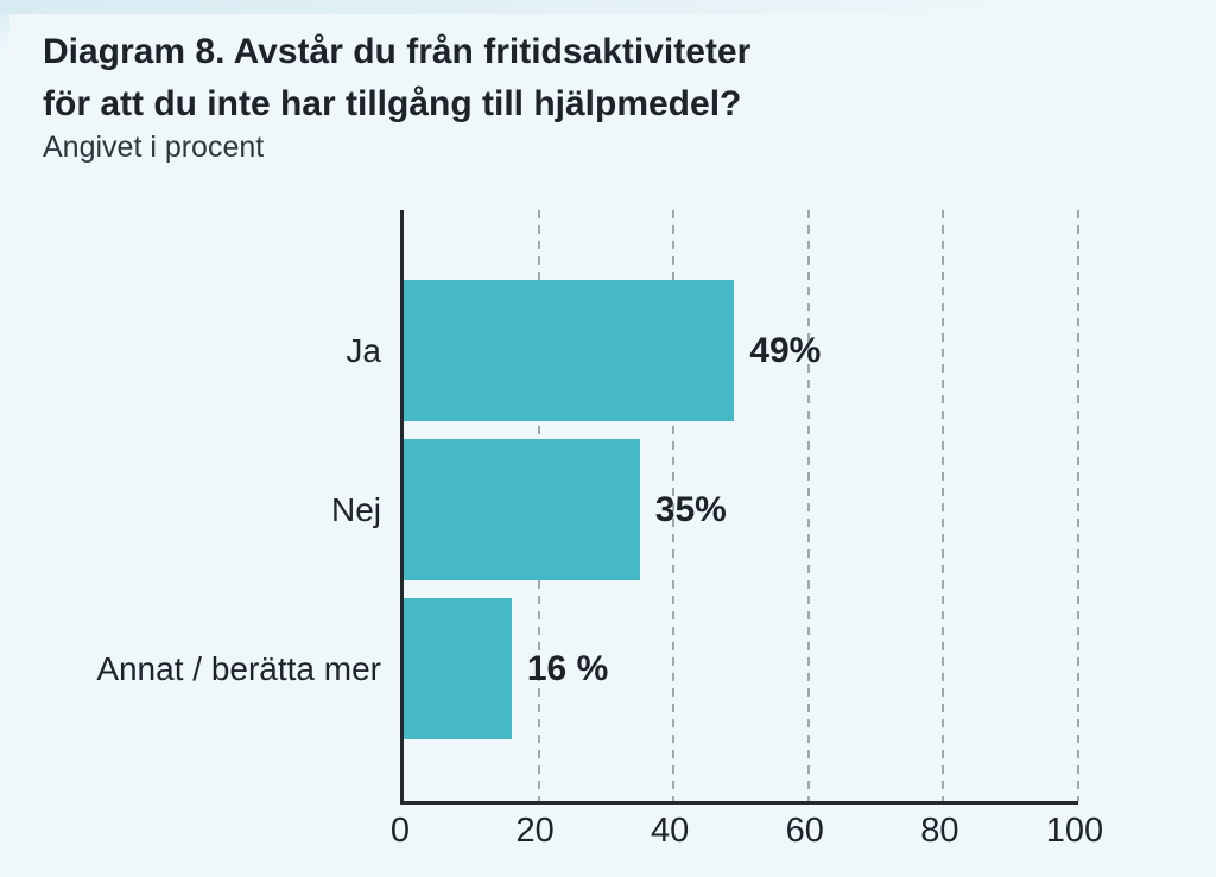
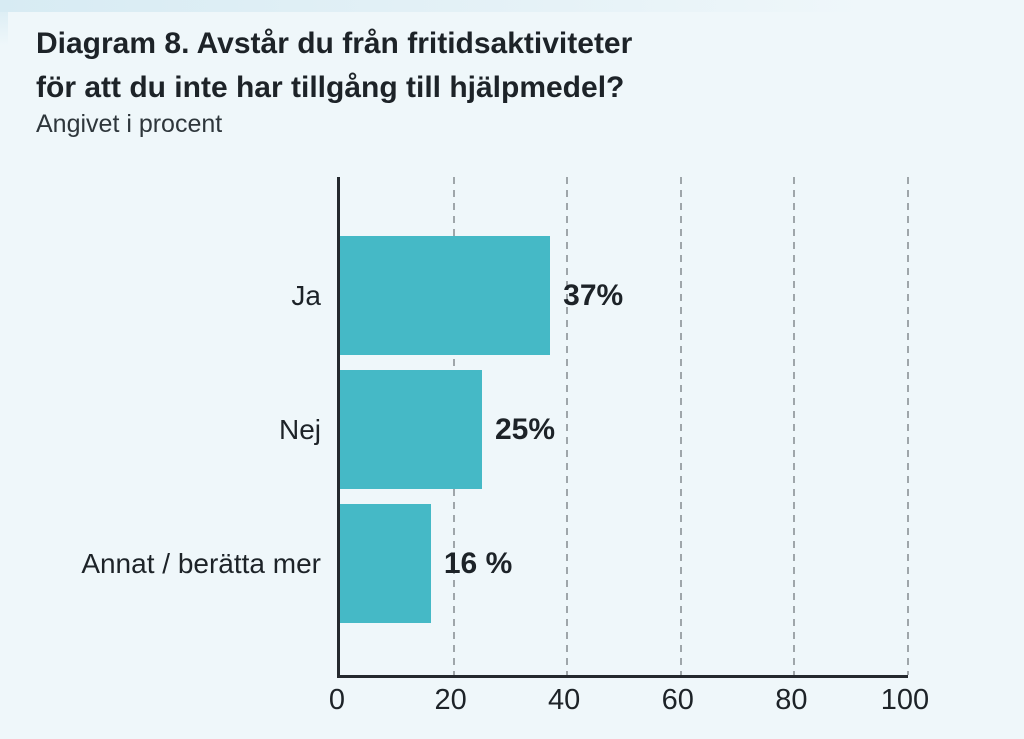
Ja: 49% -> 37%
Nej: 35% -> 25%
